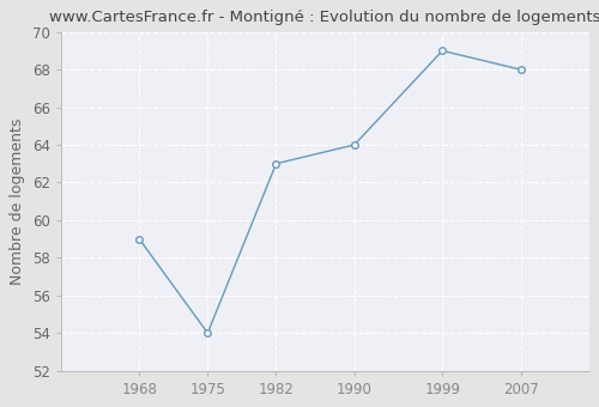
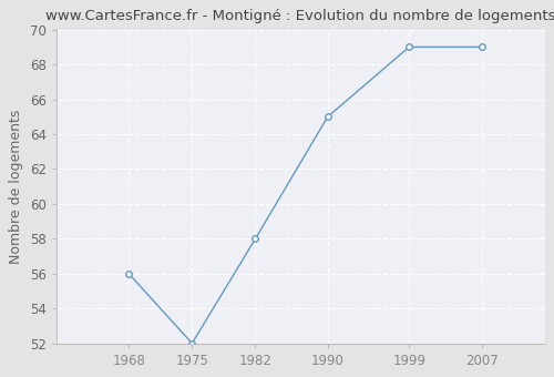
1968: 59 -> 56
1975: 54 -> 52
1982: 63 -> 58
1990: 64 -> 65
2007: 68 -> 69
